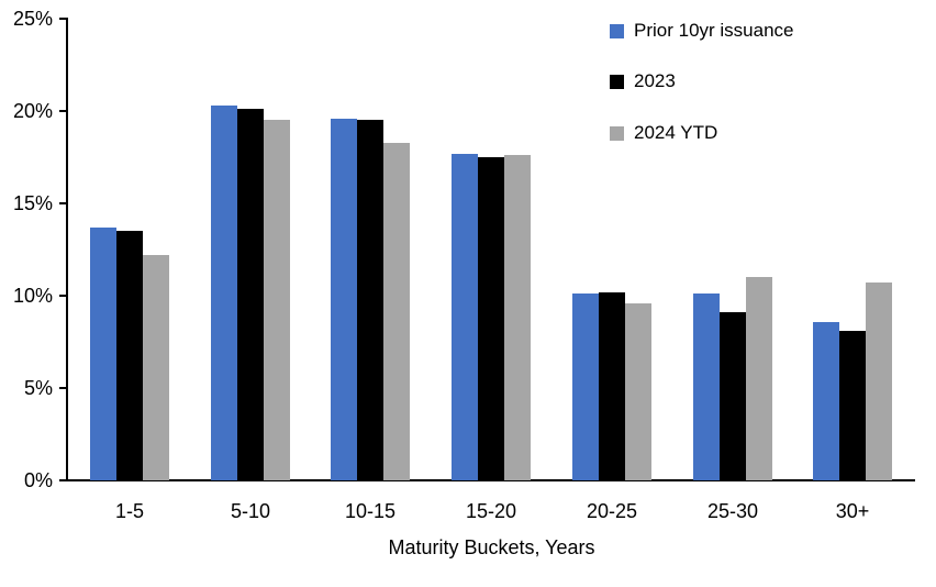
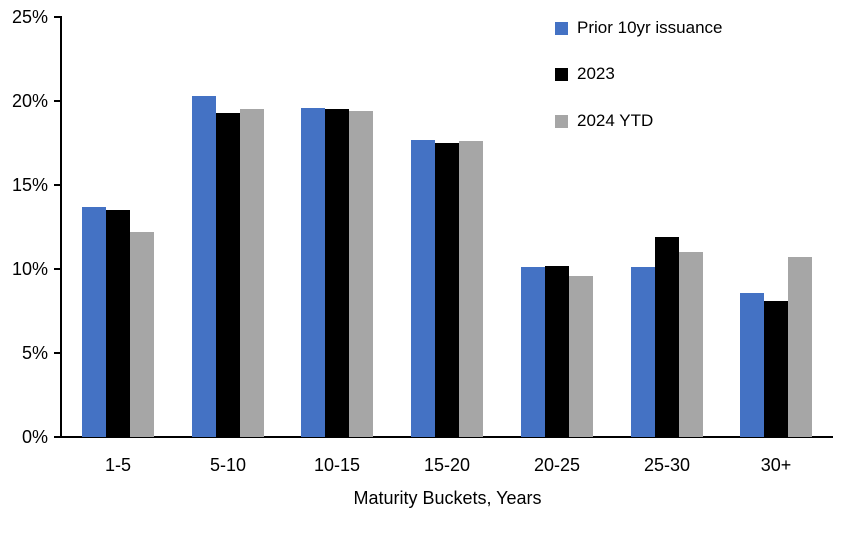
2023/5-10: 20.1% -> 19.3%
2024 YTD/10-15: 18.3% -> 19.4%
2023/25-30: 9.1% -> 11.9%
